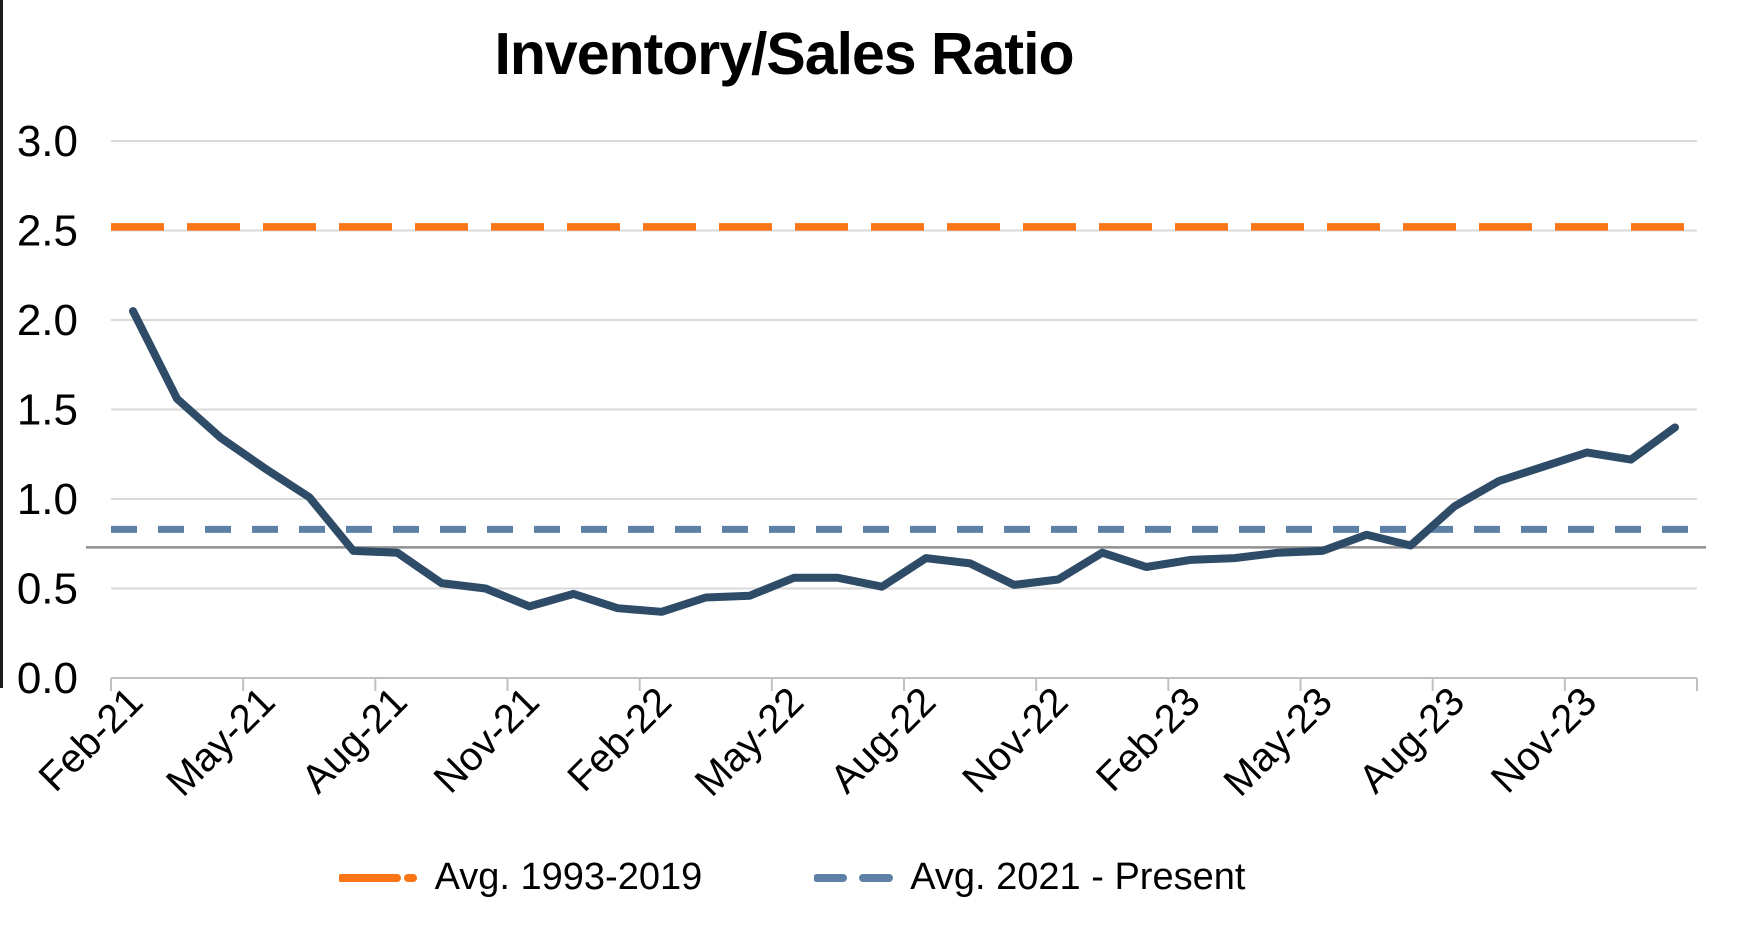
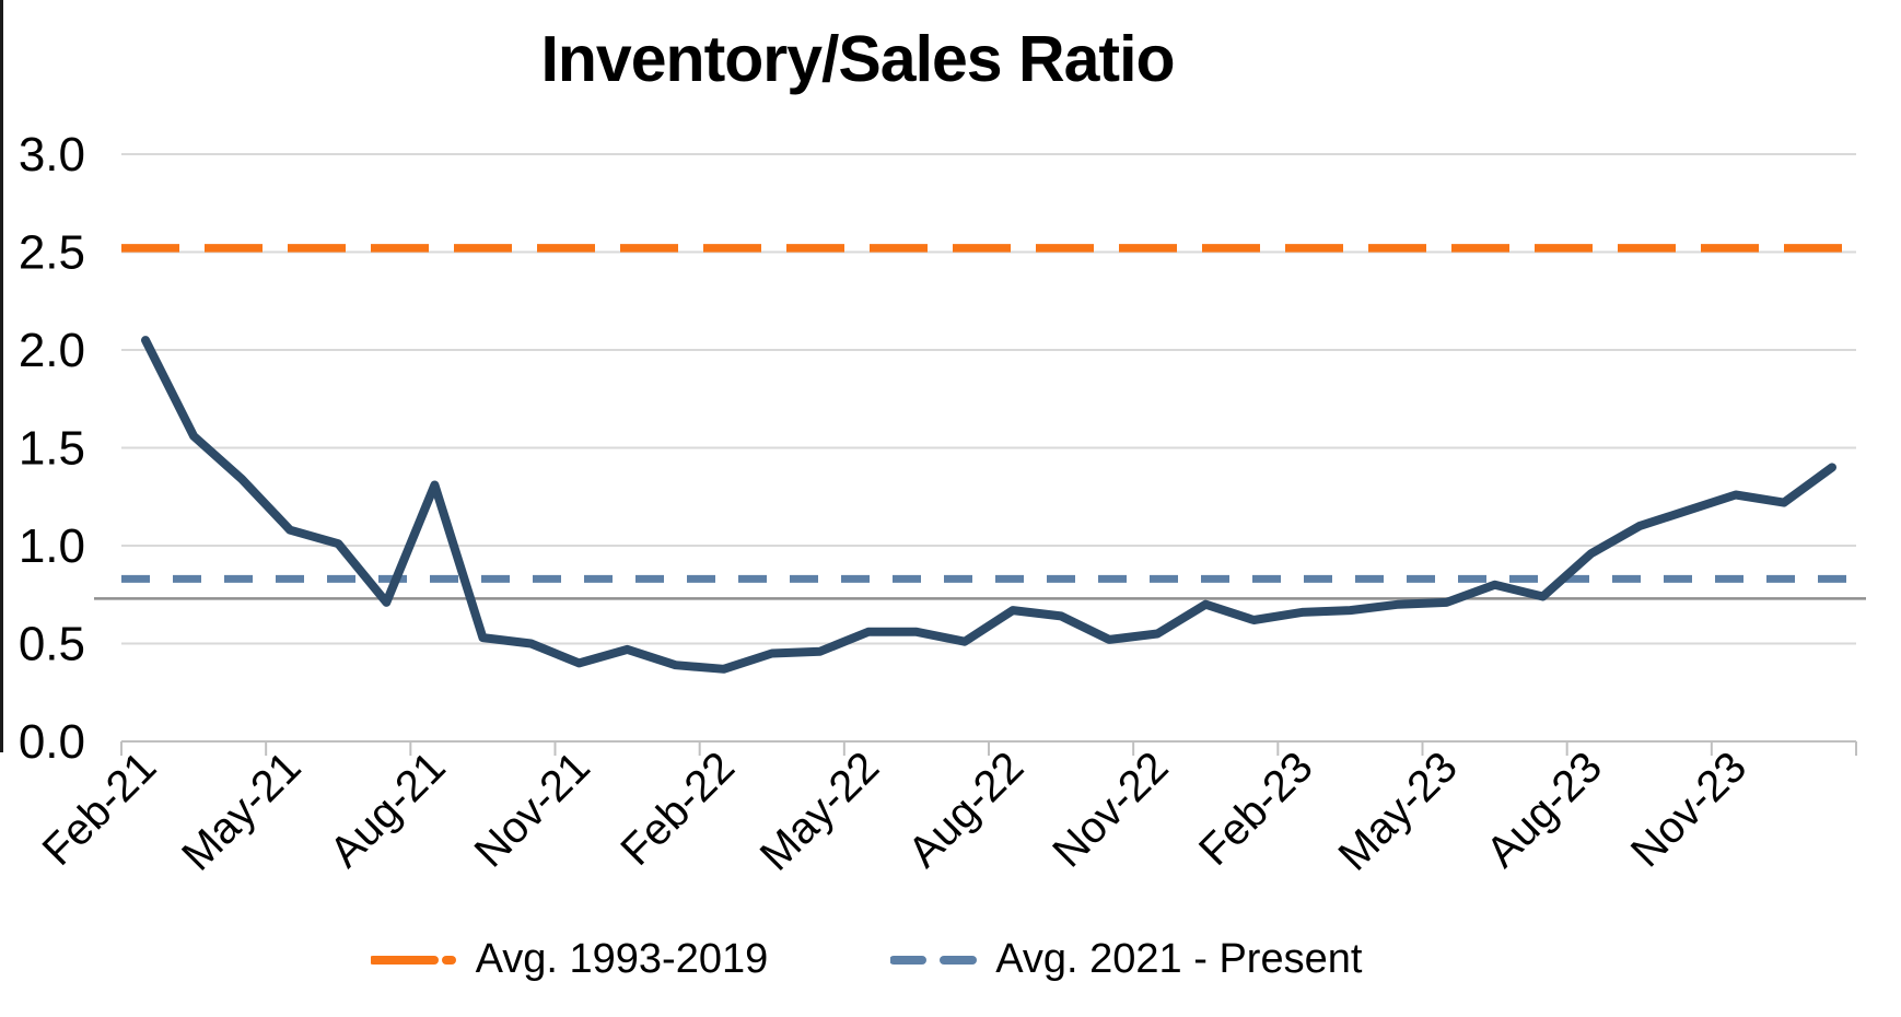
May-21: 1.17 -> 1.08
Aug-21: 0.70 -> 1.31
